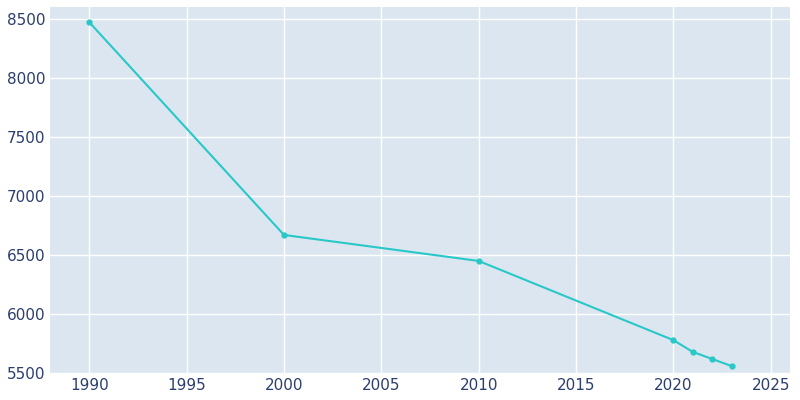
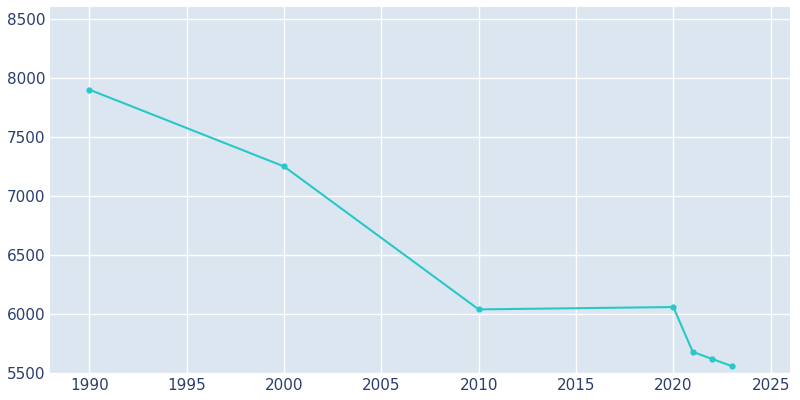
1990: 8470 -> 7900
2000: 6670 -> 7250
2010: 6450 -> 6040
2020: 5780 -> 6060
